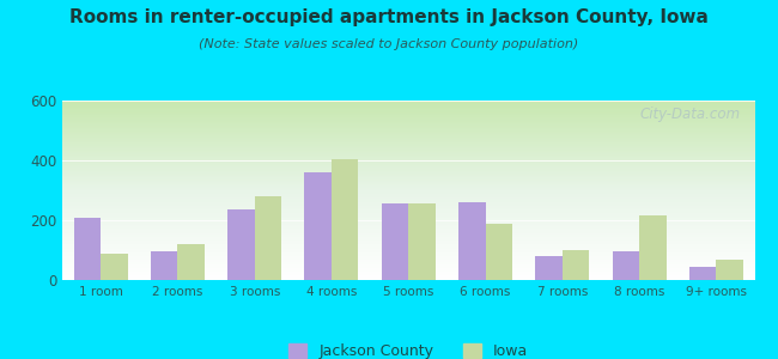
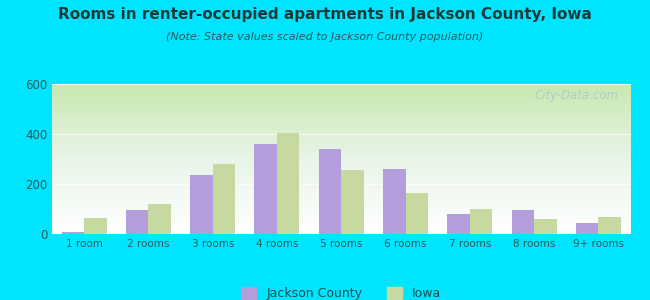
Jackson County/1 room: 210 -> 10
Iowa/1 room: 90 -> 65
Jackson County/5 rooms: 255 -> 340
Iowa/6 rooms: 190 -> 165
Iowa/8 rooms: 215 -> 60
